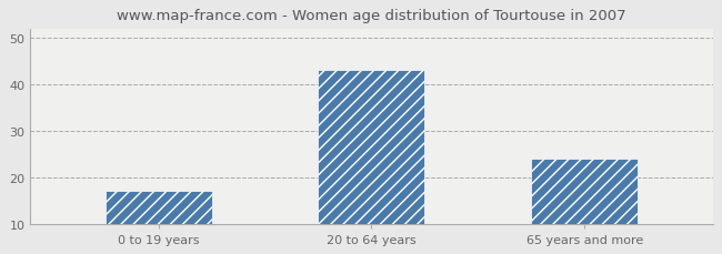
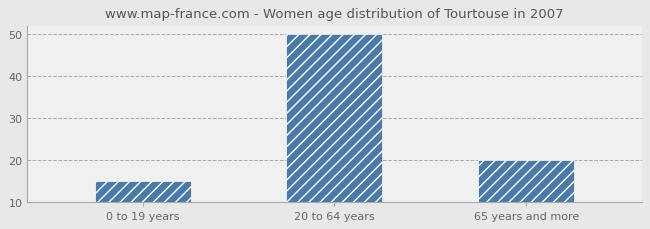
0 to 19 years: 17 -> 15
20 to 64 years: 43 -> 50
65 years and more: 24 -> 20
